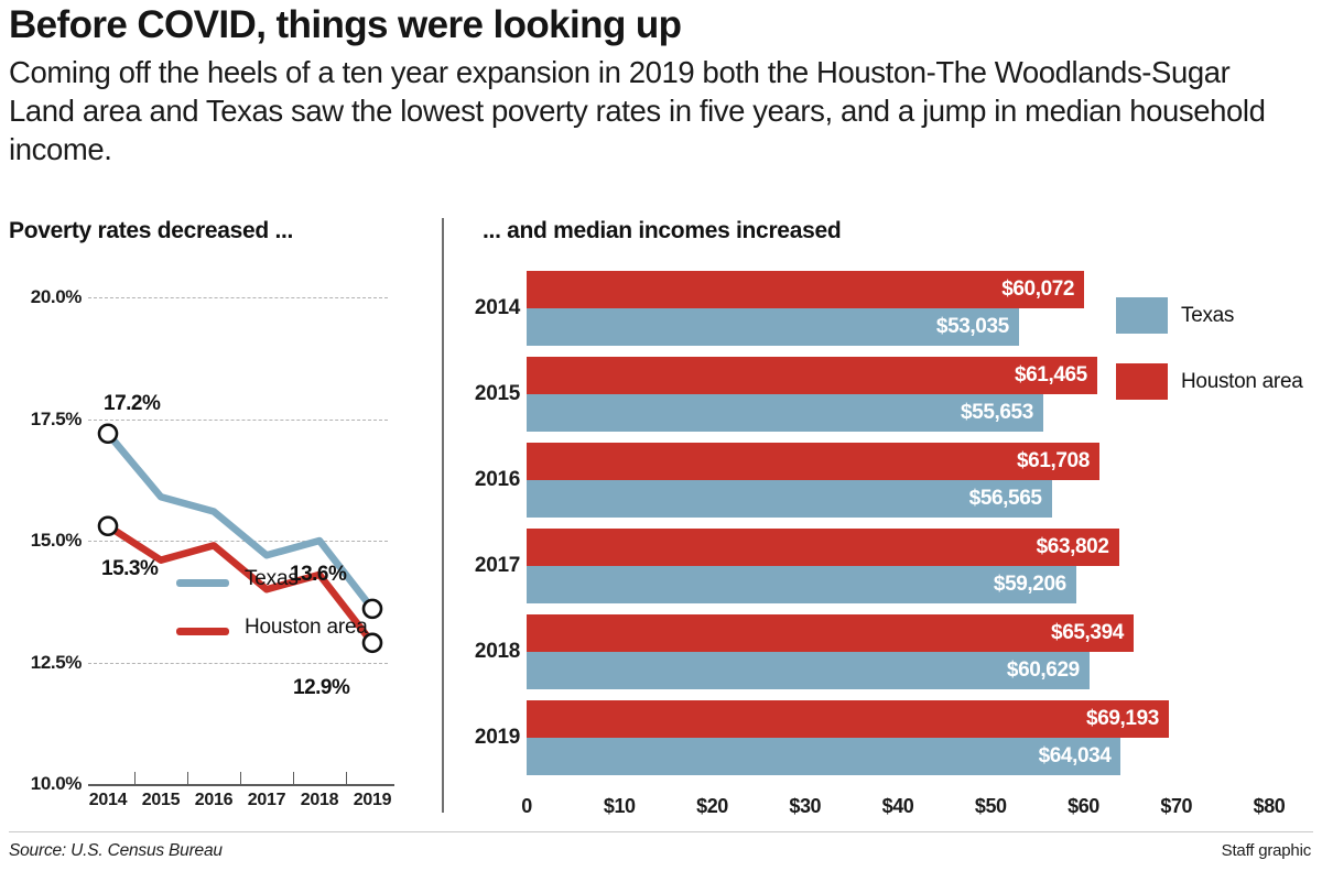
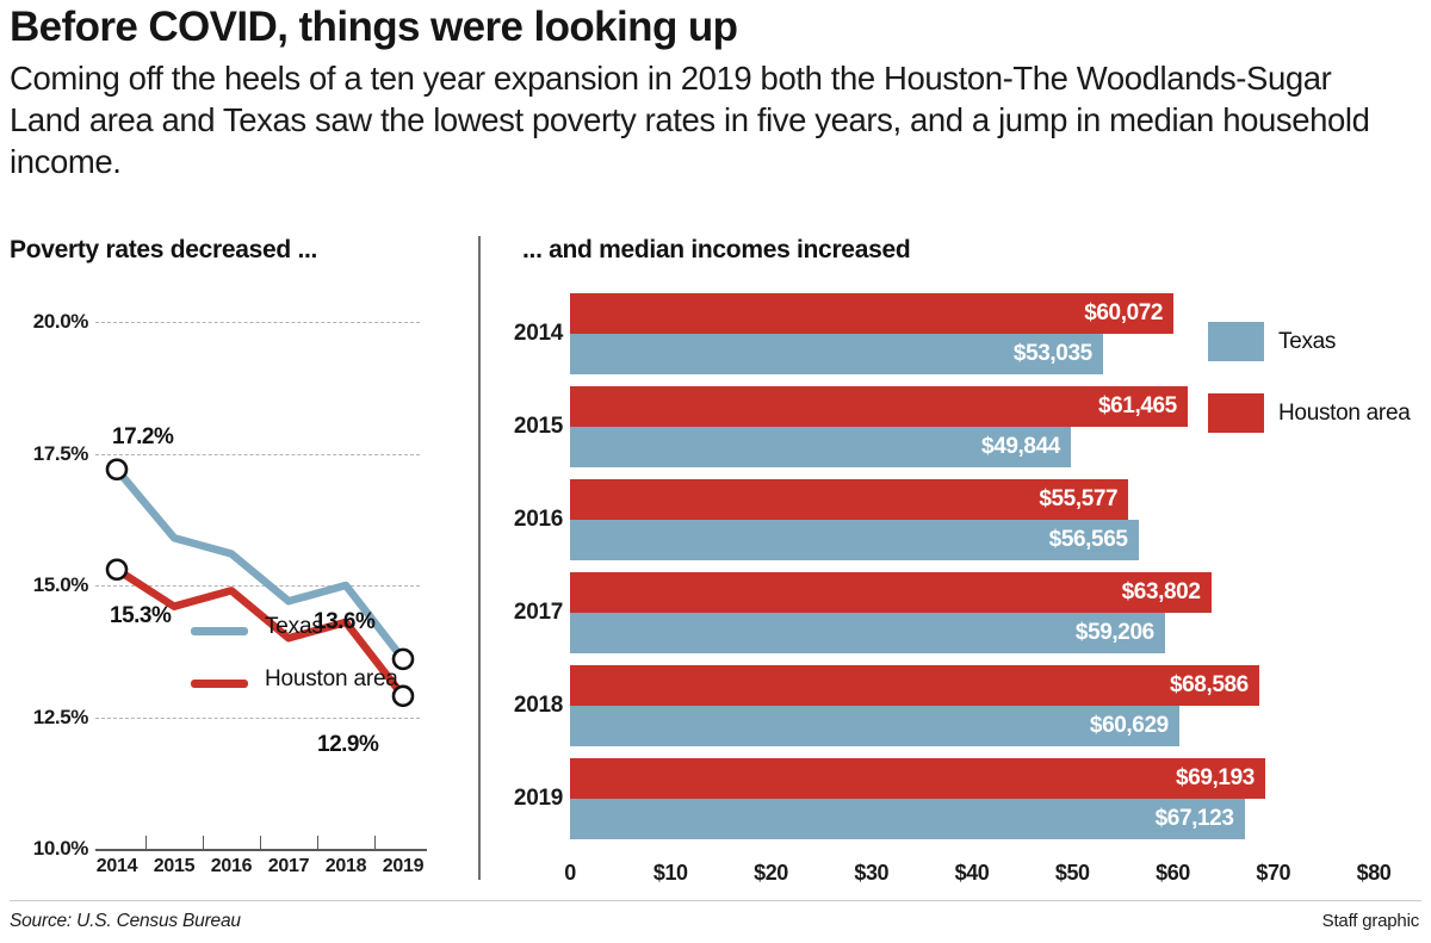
... and median incomes increased/Texas/2015: $55,653 -> $49,844
... and median incomes increased/Houston area/2016: $61,708 -> $55,577
... and median incomes increased/Houston area/2018: $65,394 -> $68,586
... and median incomes increased/Texas/2019: $64,034 -> $67,123
